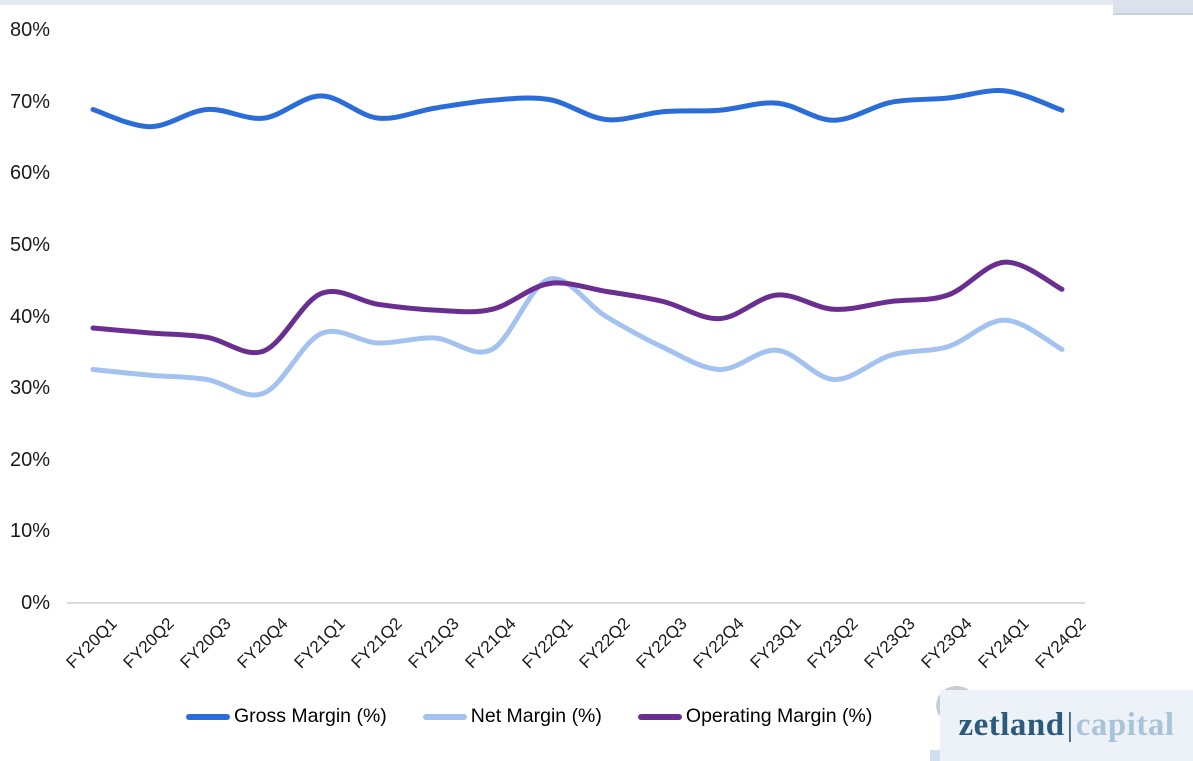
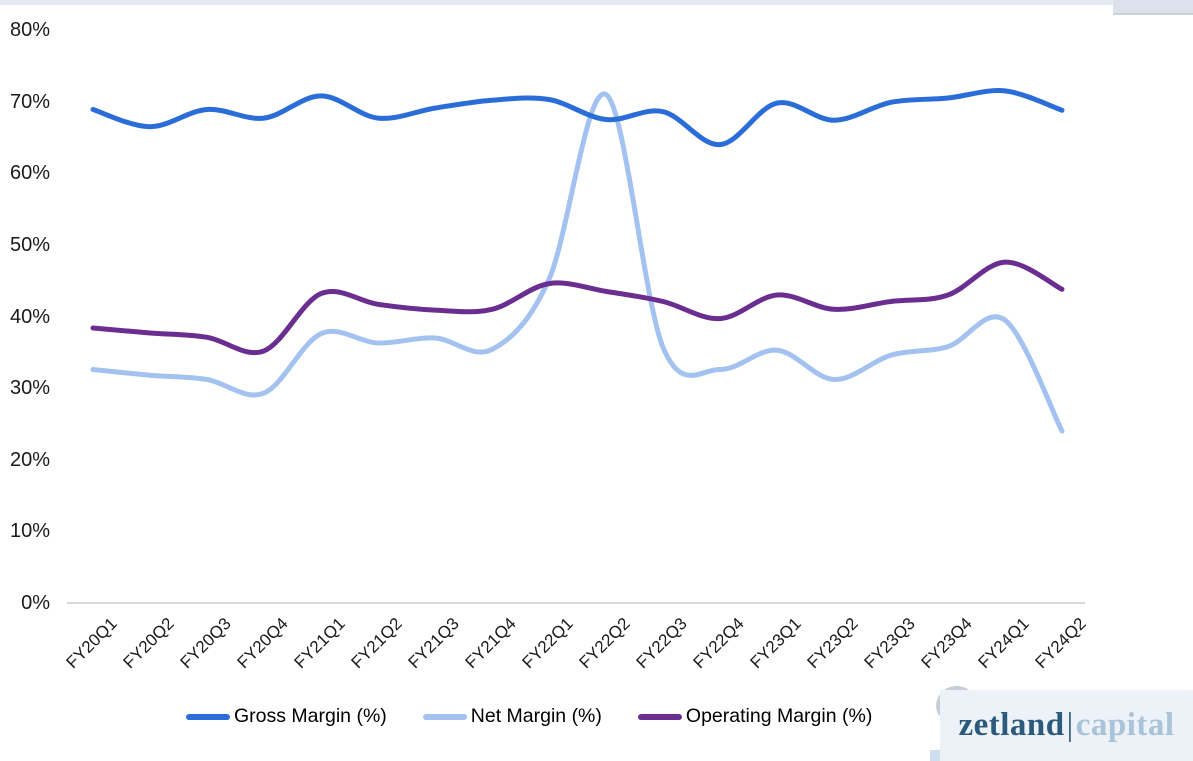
Net Margin (%)/FY22Q2: 40% -> 71%
Gross Margin (%)/FY22Q4: 69% -> 64%
Net Margin (%)/FY24Q2: 35% -> 24%
